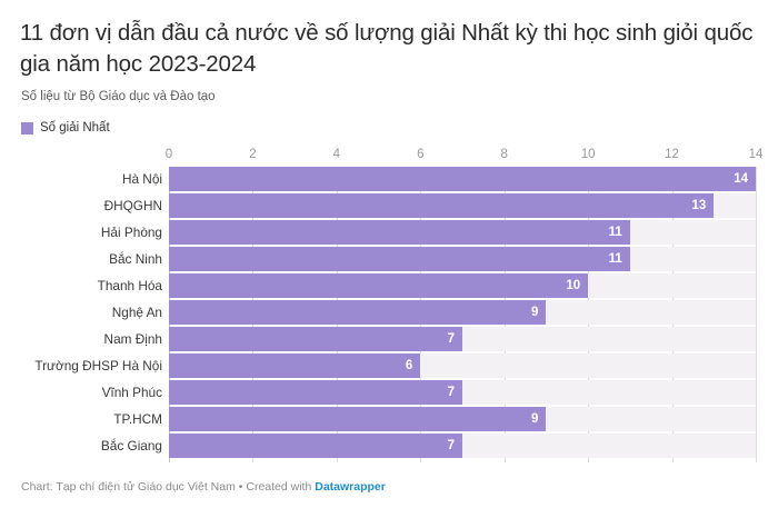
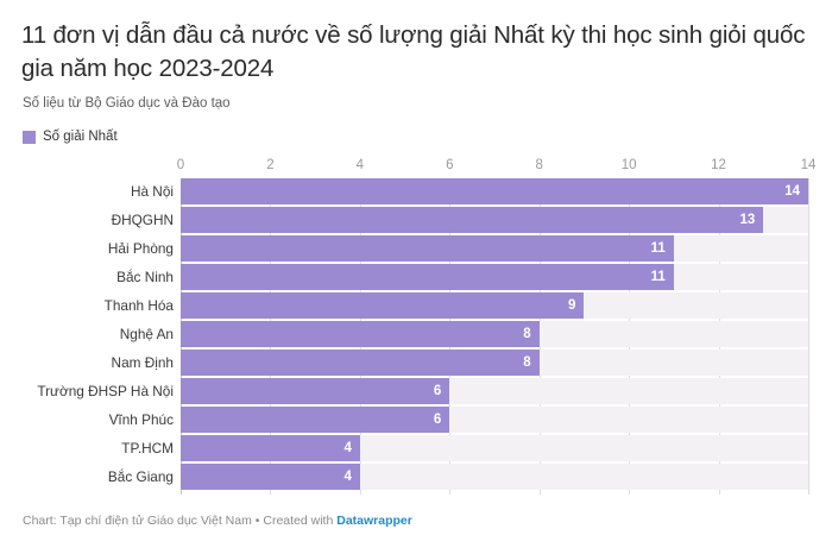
Thanh Hóa: 10 -> 9
Nghệ An: 9 -> 8
Nam Định: 7 -> 8
Vĩnh Phúc: 7 -> 6
TP.HCM: 9 -> 4
Bắc Giang: 7 -> 4
